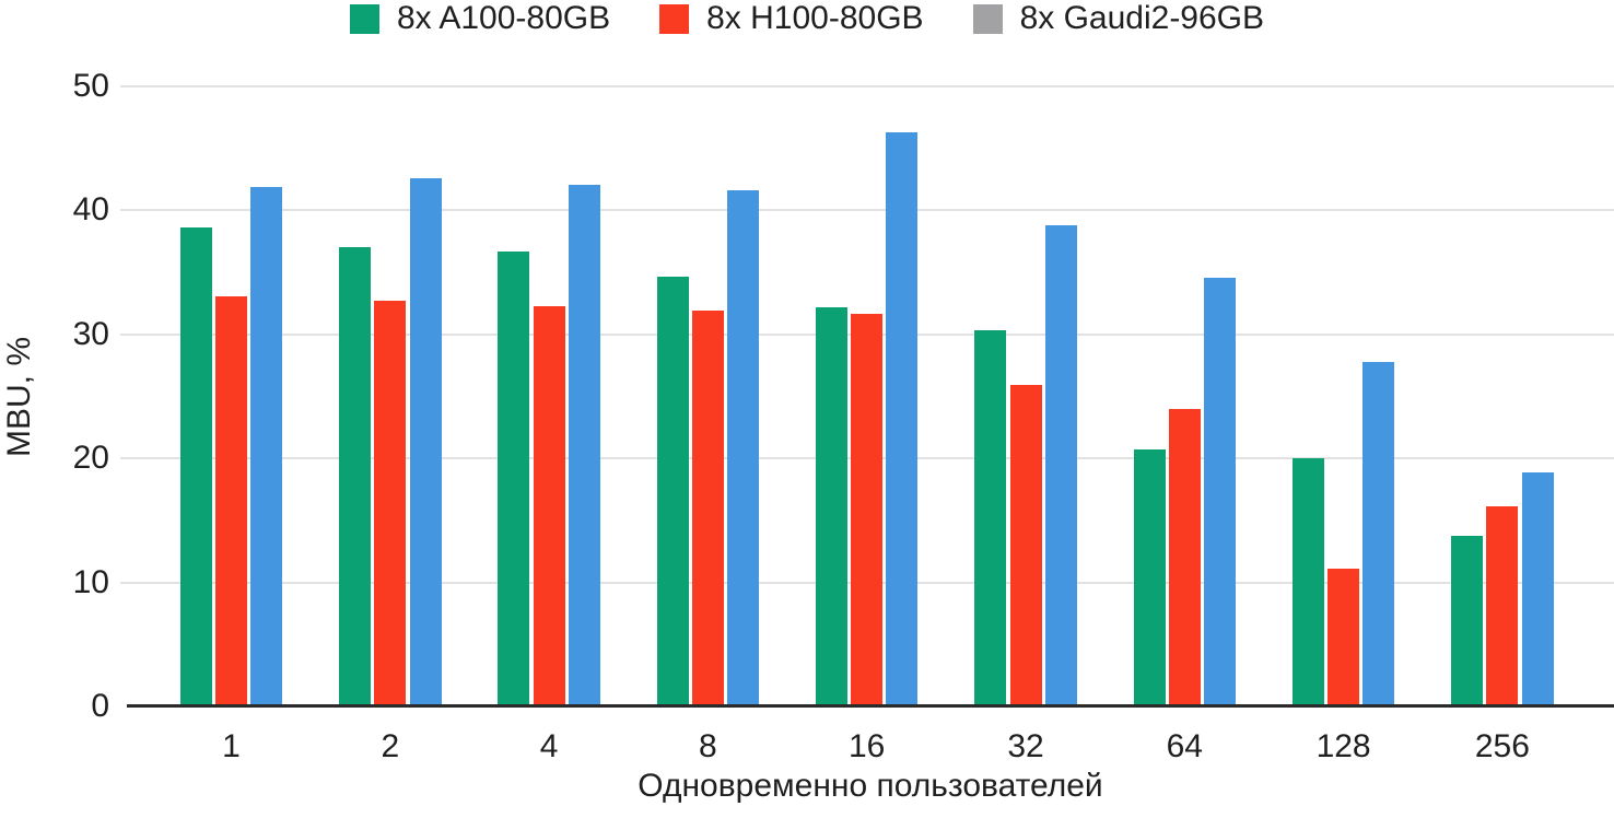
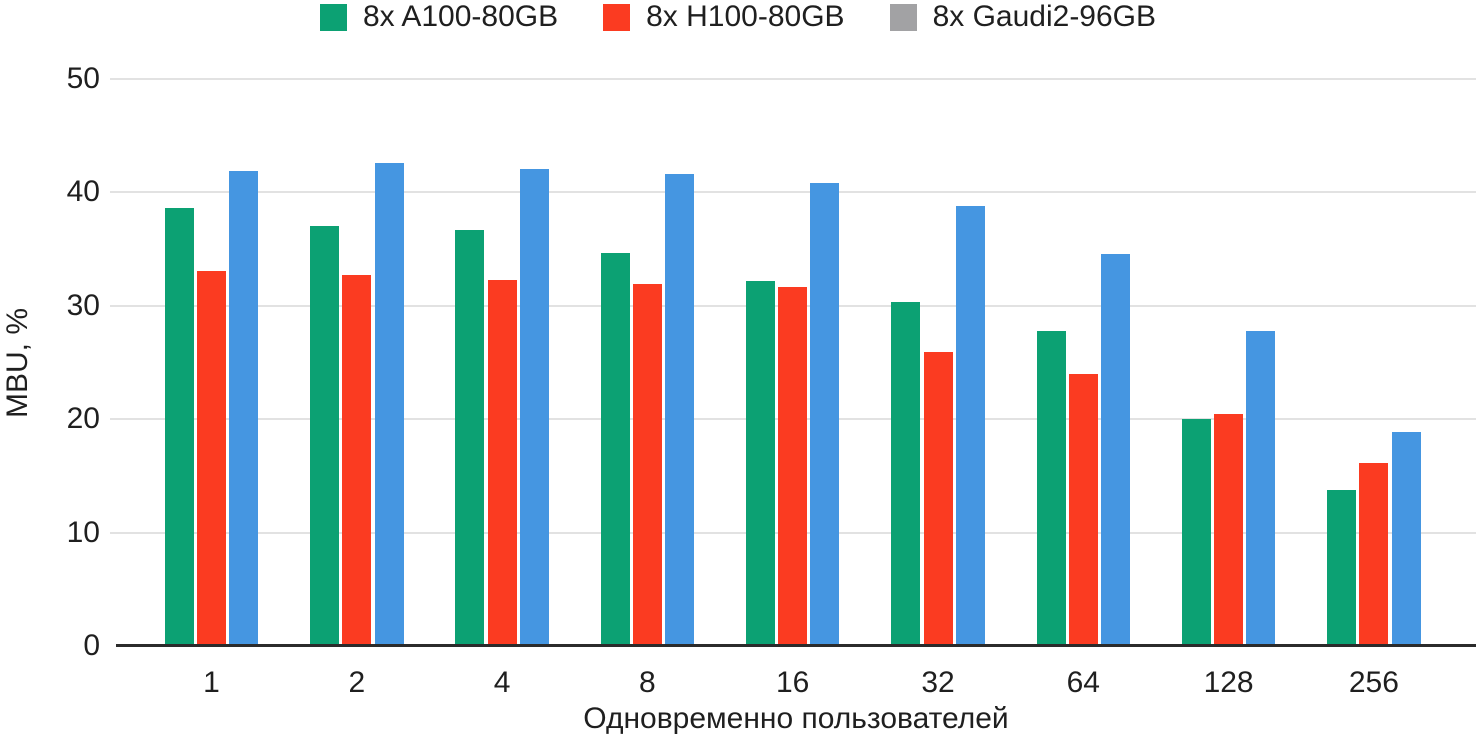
8x Gaudi2-96GB/16: 46.3 -> 40.8
8x A100-80GB/64: 20.7 -> 27.8
8x H100-80GB/128: 11.1 -> 20.5
